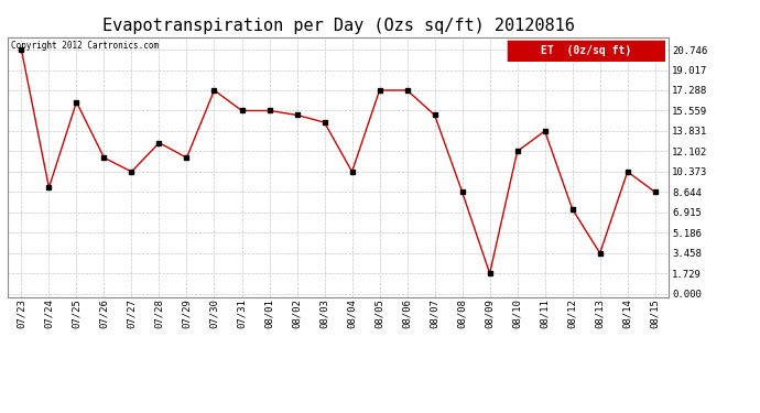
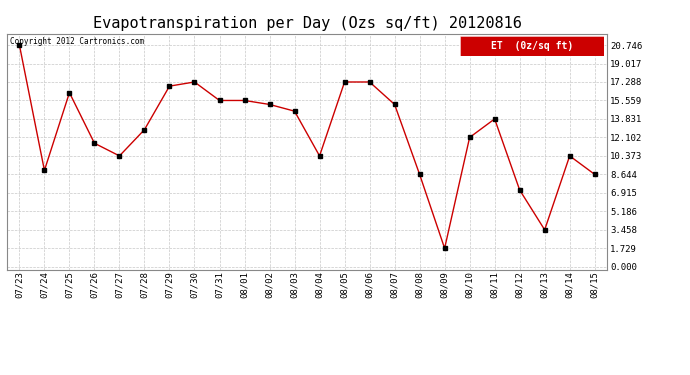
07/29: 11.6 -> 16.9
